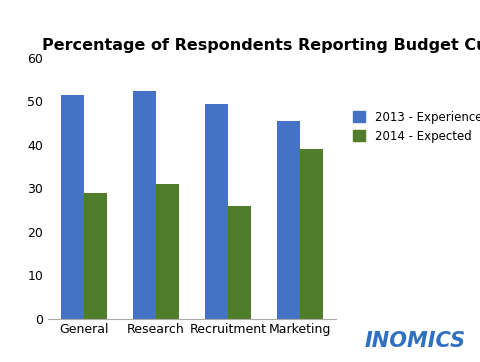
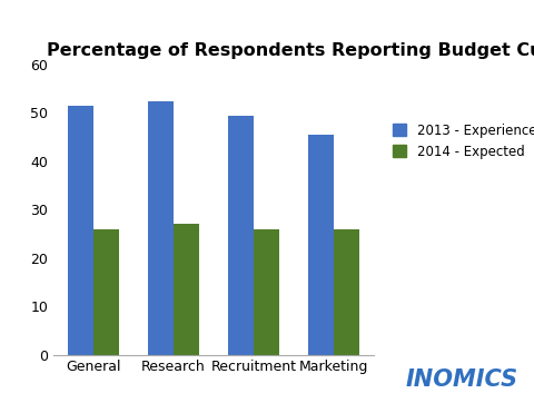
2014 - Expected/General: 29 -> 26
2014 - Expected/Research: 31 -> 27
2014 - Expected/Marketing: 39 -> 26
